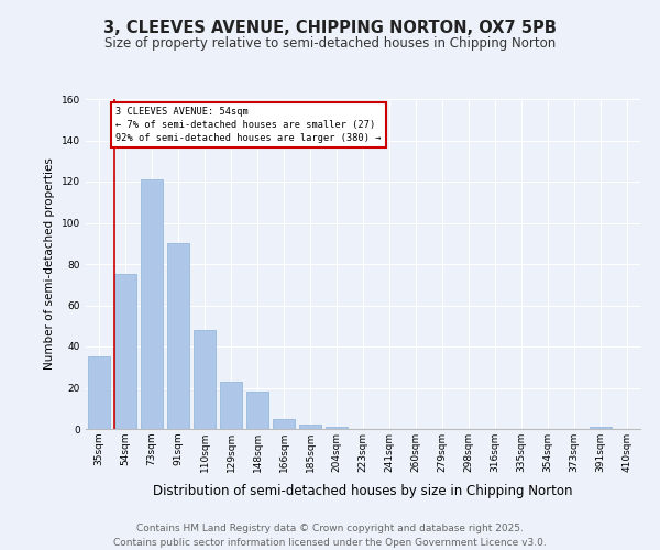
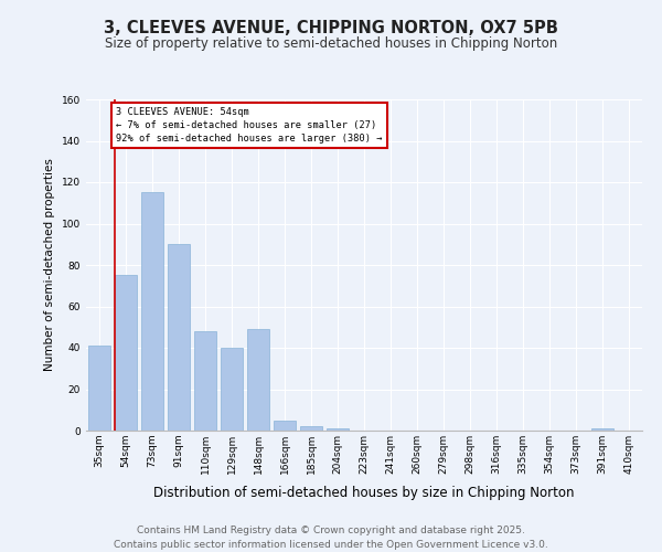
35sqm: 35 -> 41
73sqm: 121 -> 115
129sqm: 23 -> 40
148sqm: 18 -> 49
